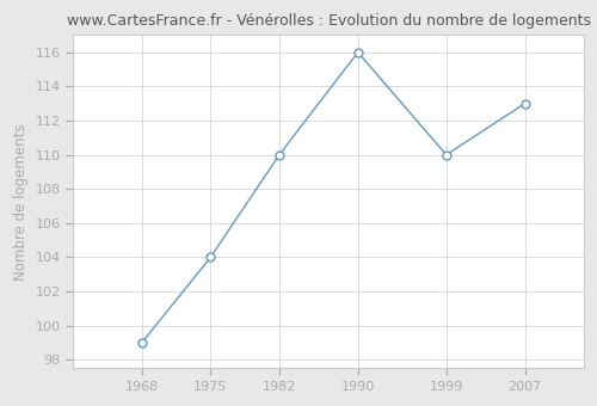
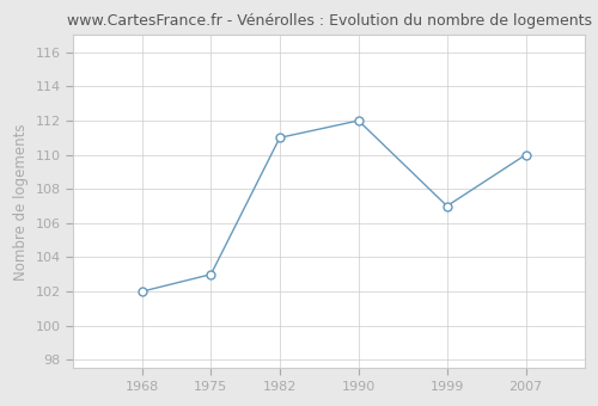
1968: 99 -> 102
1975: 104 -> 103
1982: 110 -> 111
1990: 116 -> 112
1999: 110 -> 107
2007: 113 -> 110
